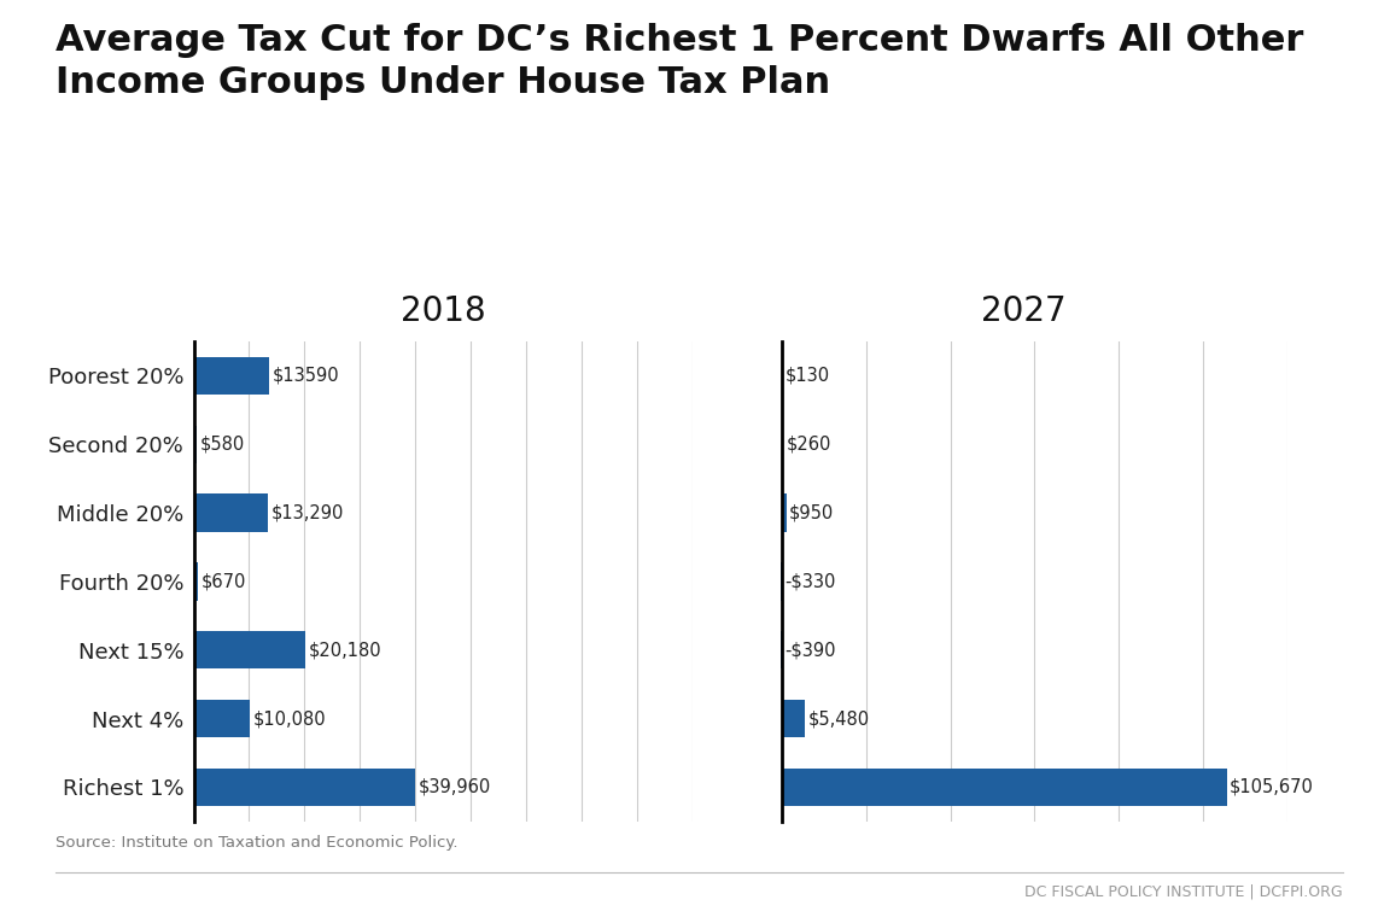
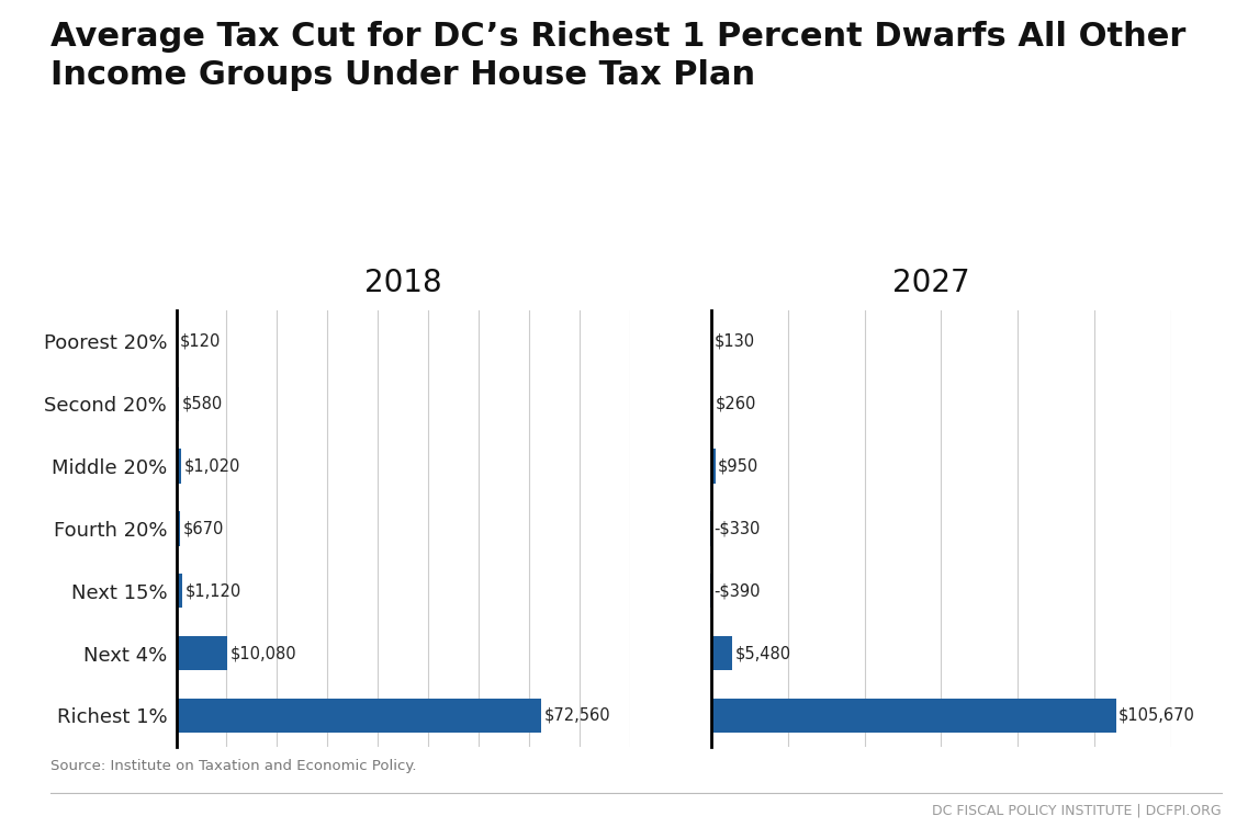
2018/Poorest 20%: $13590 -> $120
2018/Middle 20%: $13,290 -> $1,020
2018/Next 15%: $20,180 -> $1,120
2018/Richest 1%: $39,960 -> $72,560
